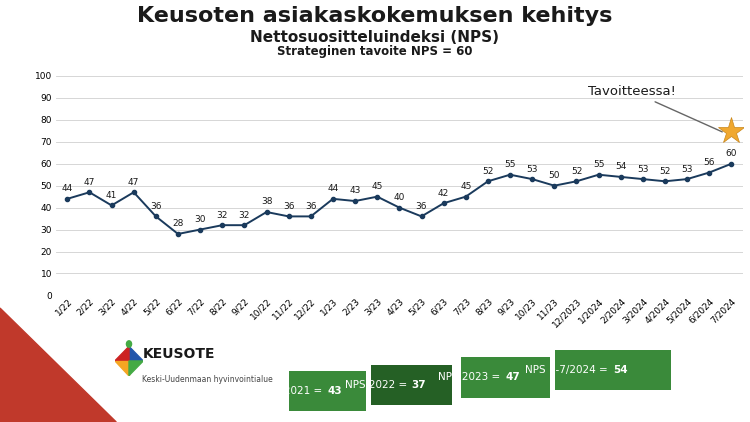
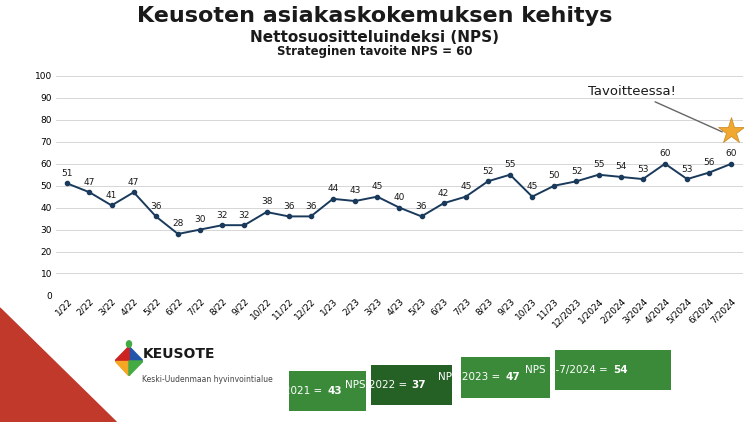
1/22: 44 -> 51
10/23: 53 -> 45
4/2024: 52 -> 60
